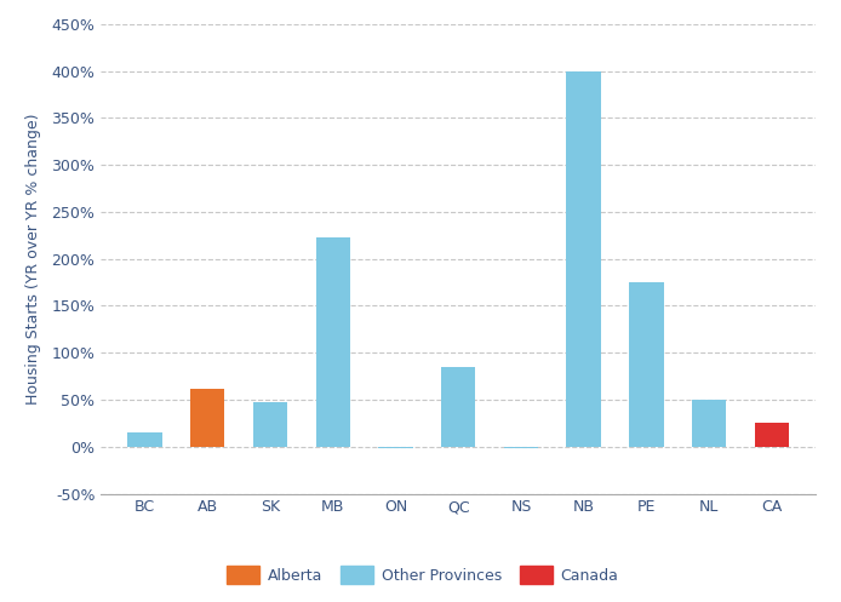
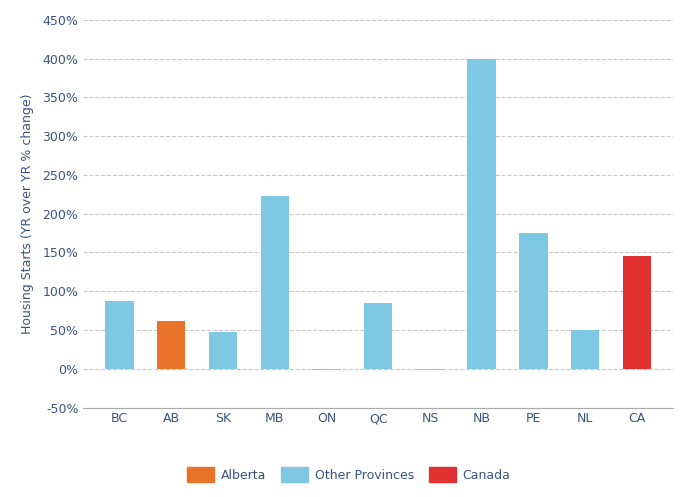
BC: 15% -> 88%
CA: 26% -> 146%
